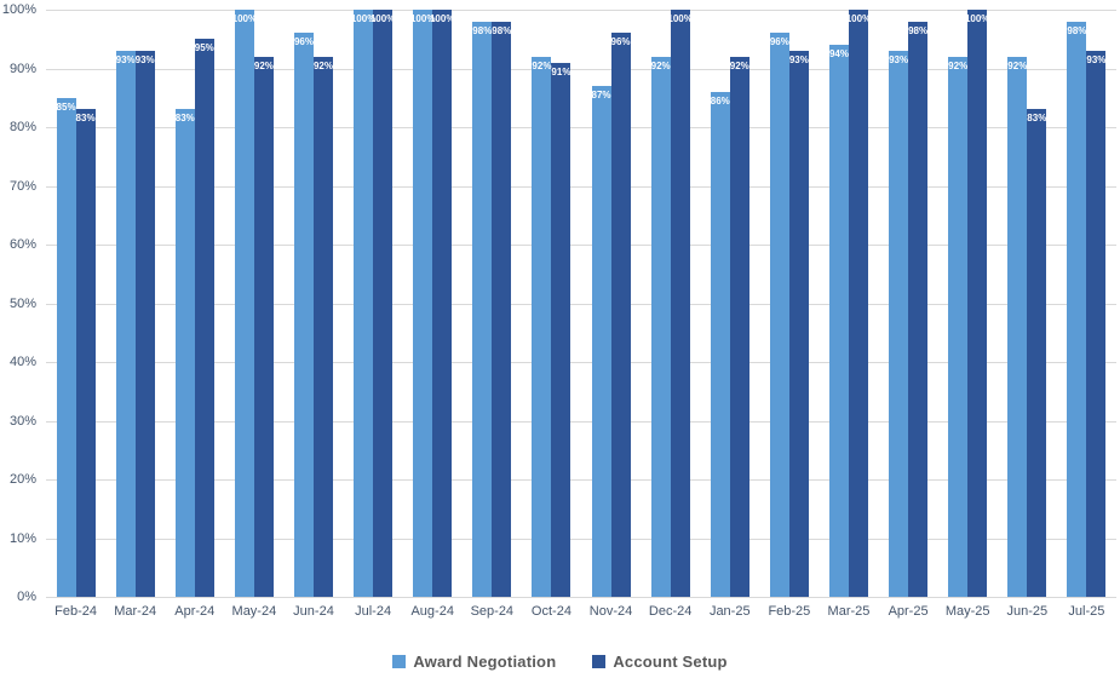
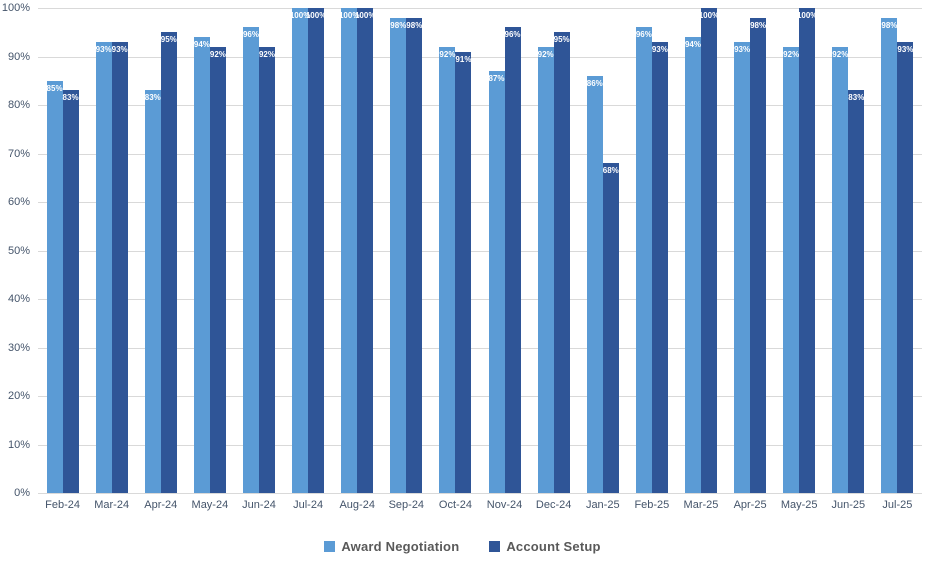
Award Negotiation/May-24: 100% -> 94%
Account Setup/Dec-24: 100% -> 95%
Account Setup/Jan-25: 92% -> 68%
